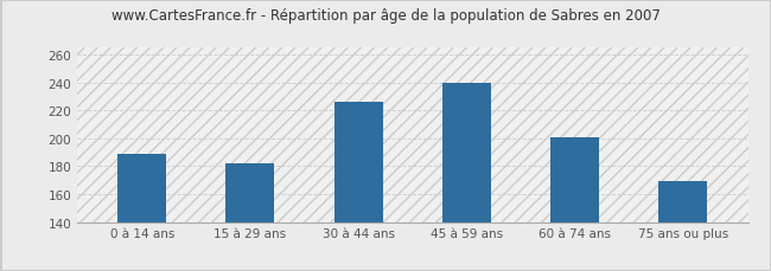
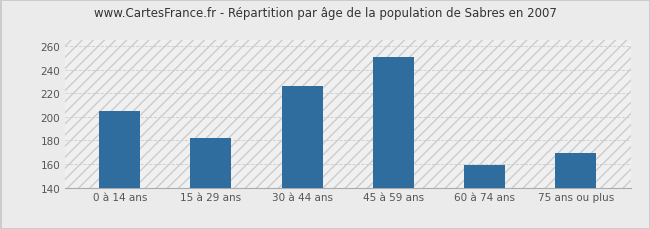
0 à 14 ans: 189 -> 205
45 à 59 ans: 240 -> 251
60 à 74 ans: 201 -> 159
